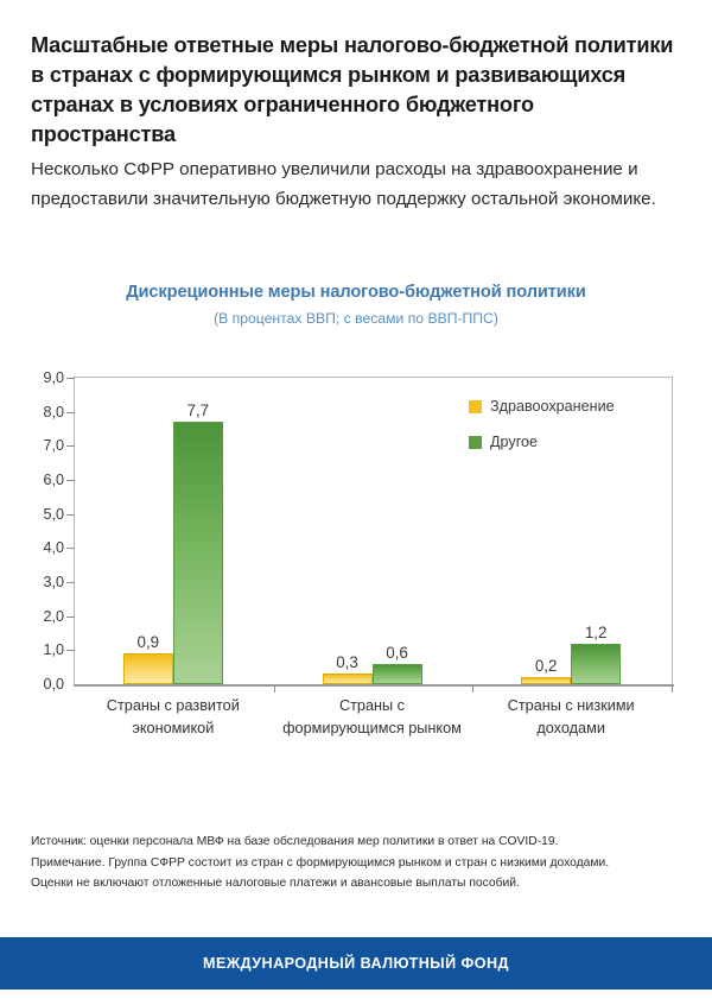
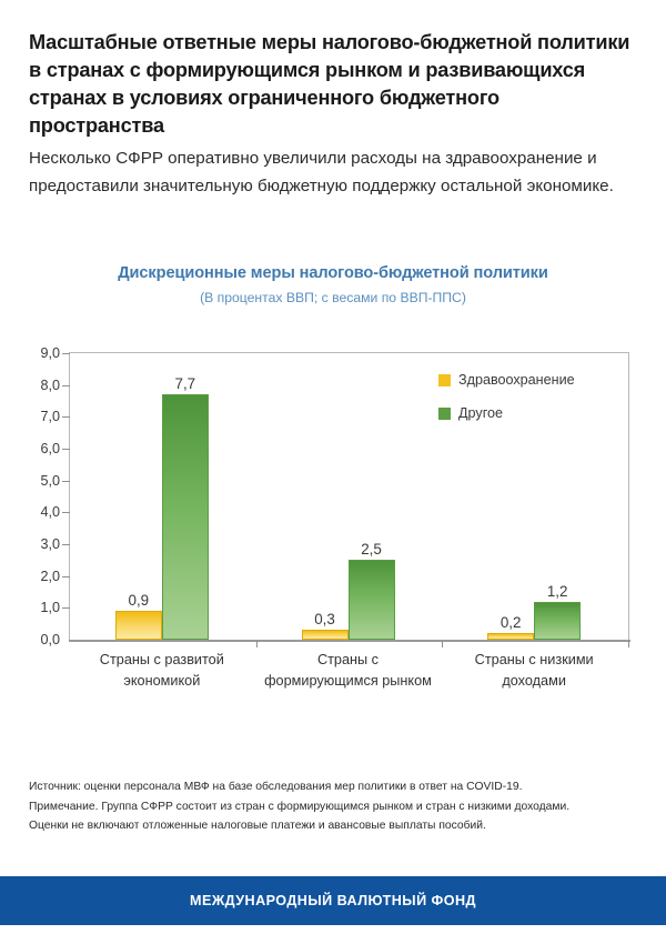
Другое/Страны с формирующимся рынком: 0,6 -> 2,5
